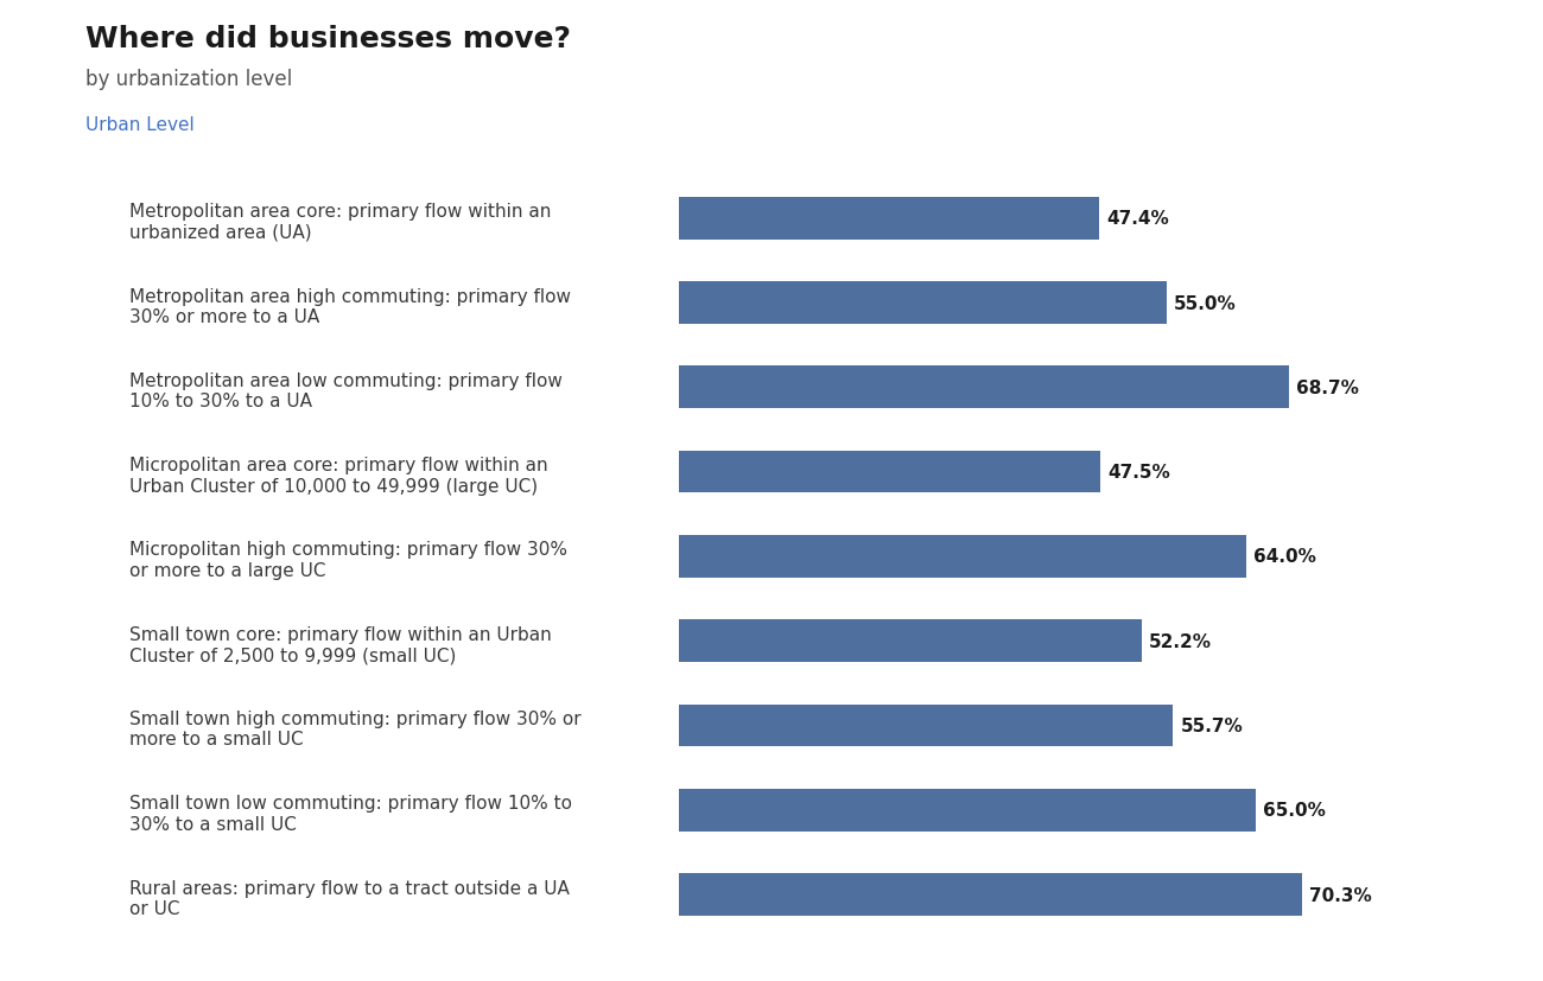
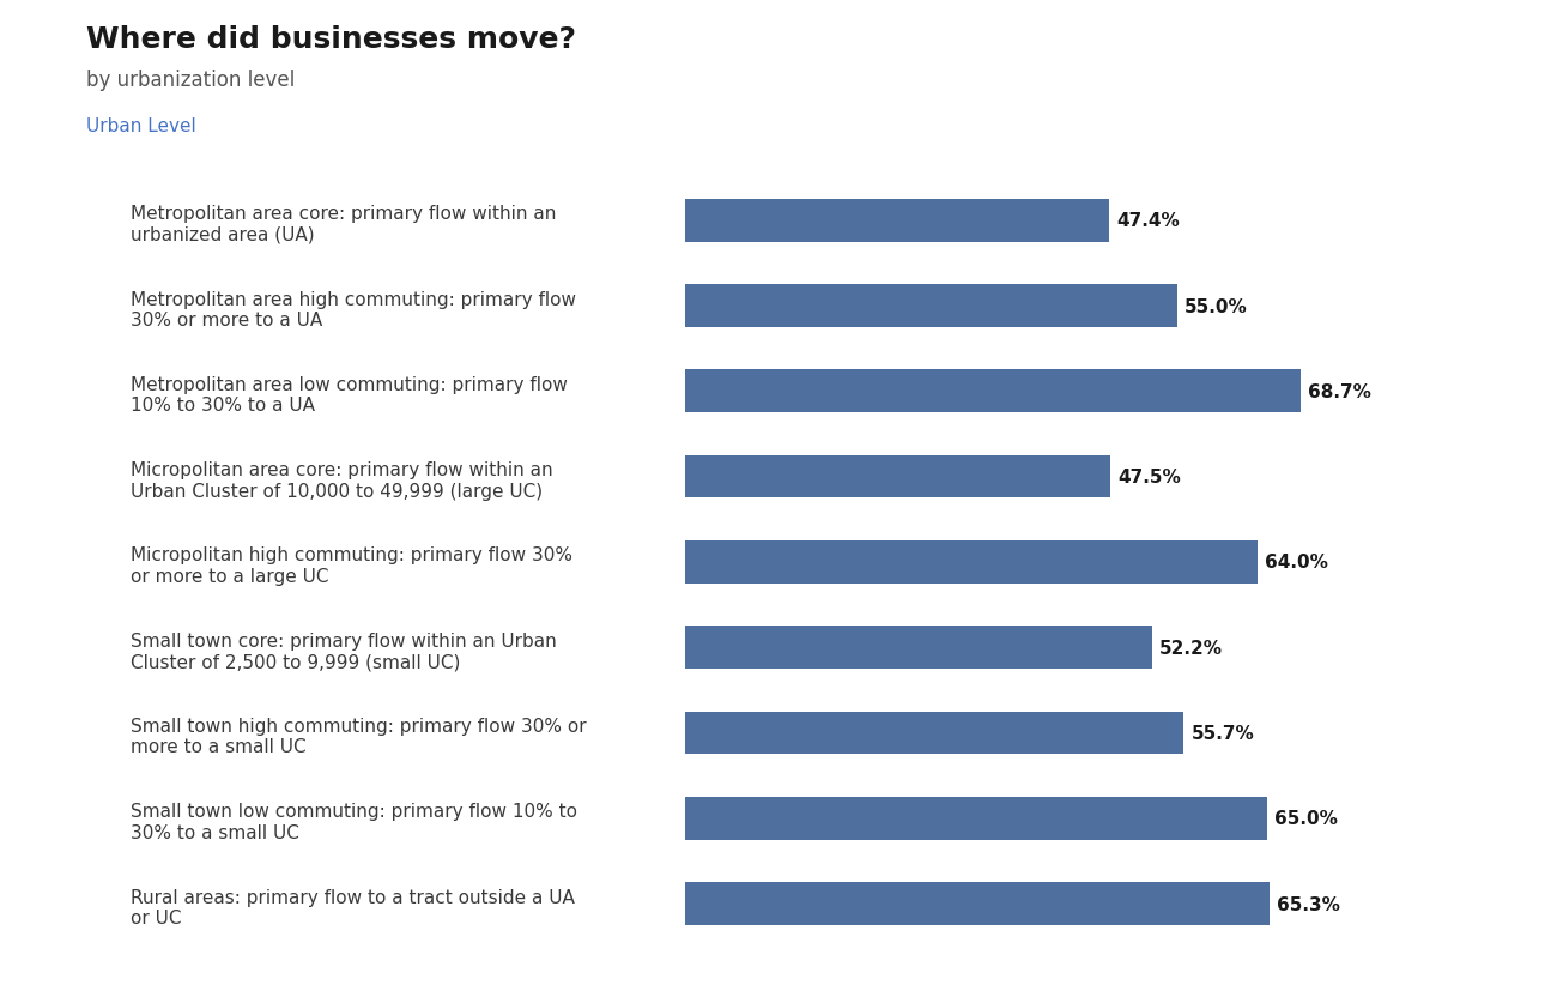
Rural areas: primary flow to a tract outside a UA or UC: 70.3% -> 65.3%
